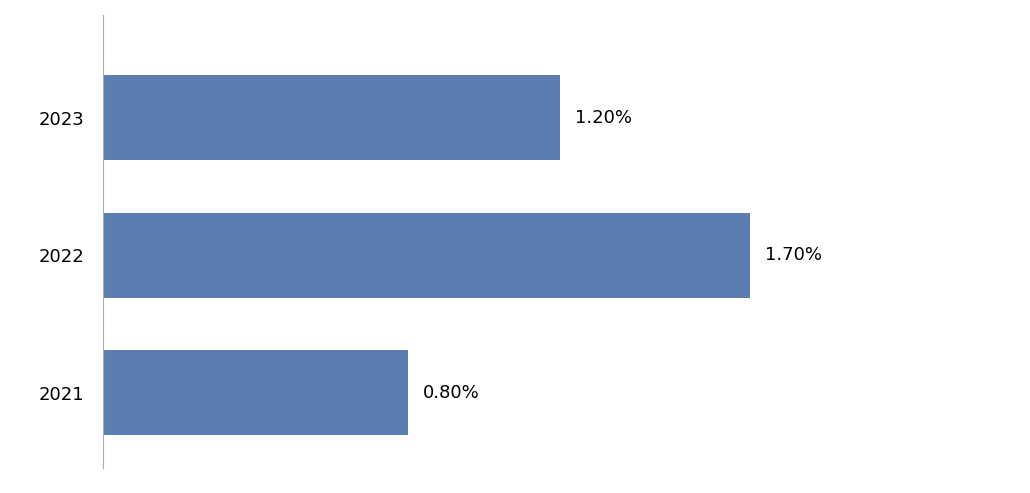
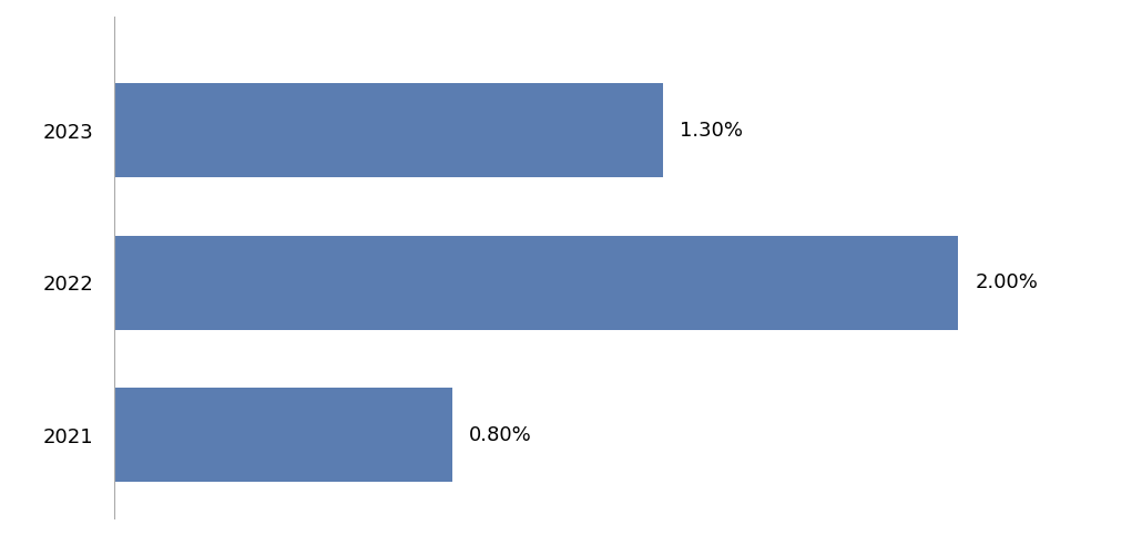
2023: 1.20% -> 1.30%
2022: 1.70% -> 2.00%
